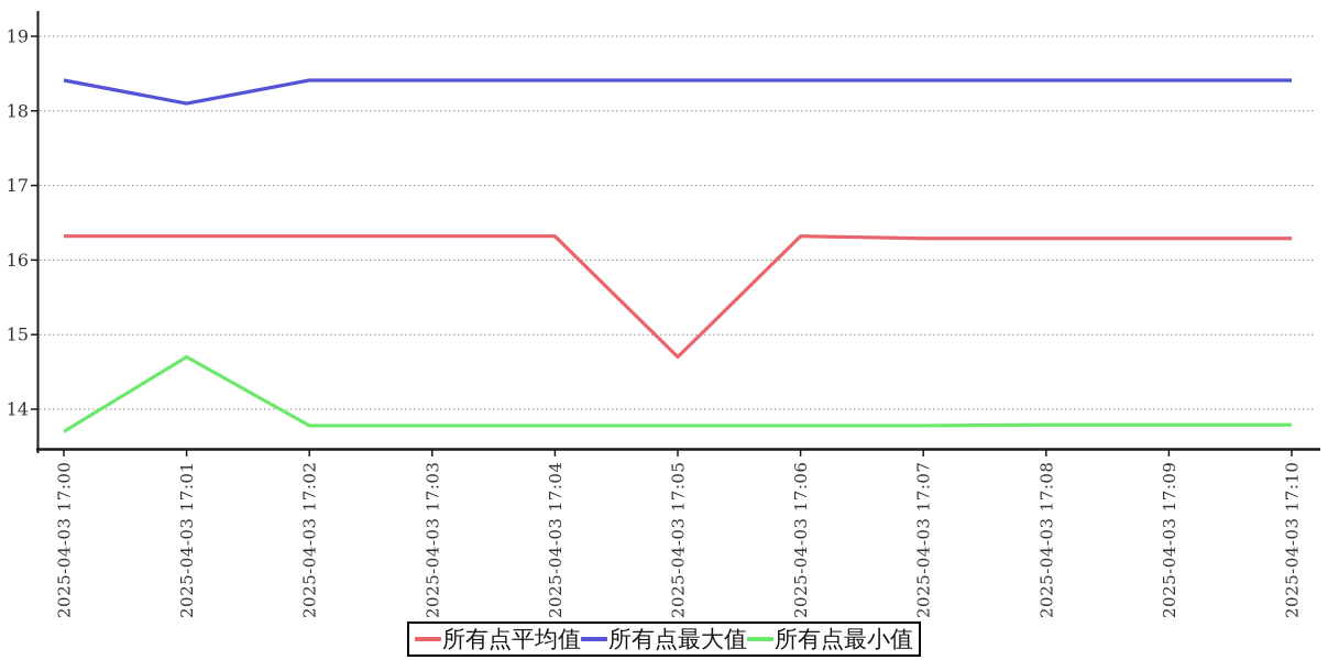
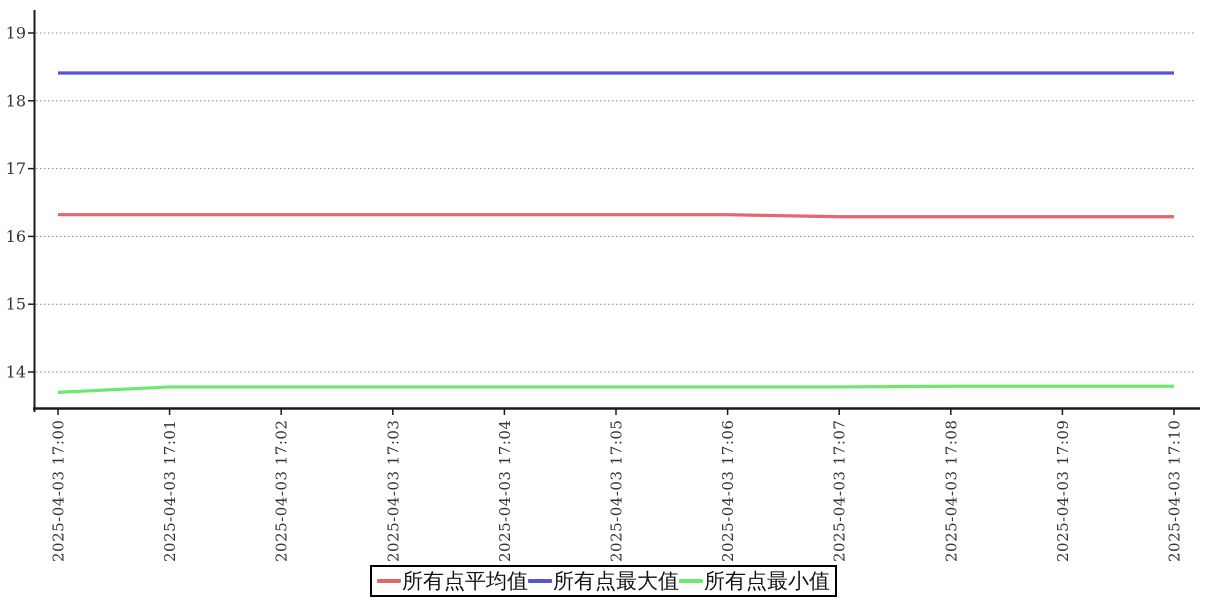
所有点最大值/2025-04-03 17:01: 18.1 -> 18.4
所有点最小值/2025-04-03 17:01: 14.7 -> 13.8
所有点平均值/2025-04-03 17:05: 14.7 -> 16.3
